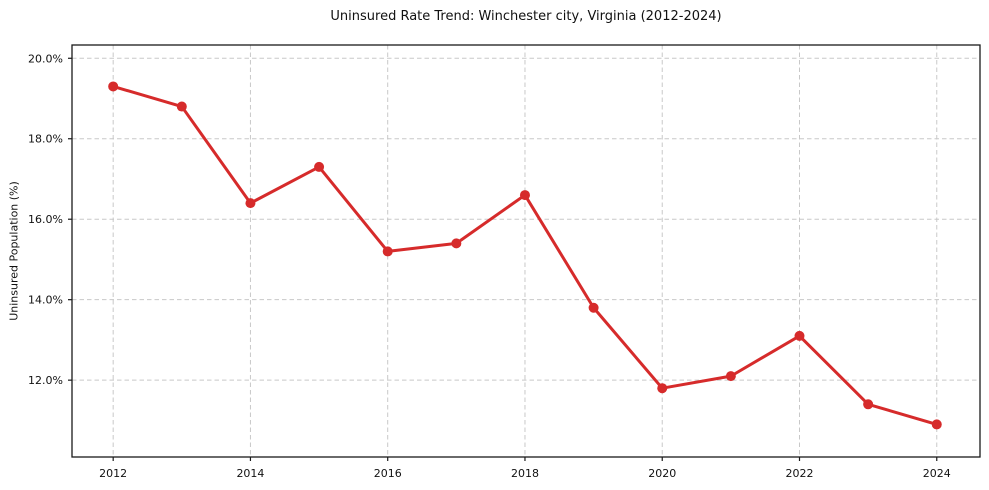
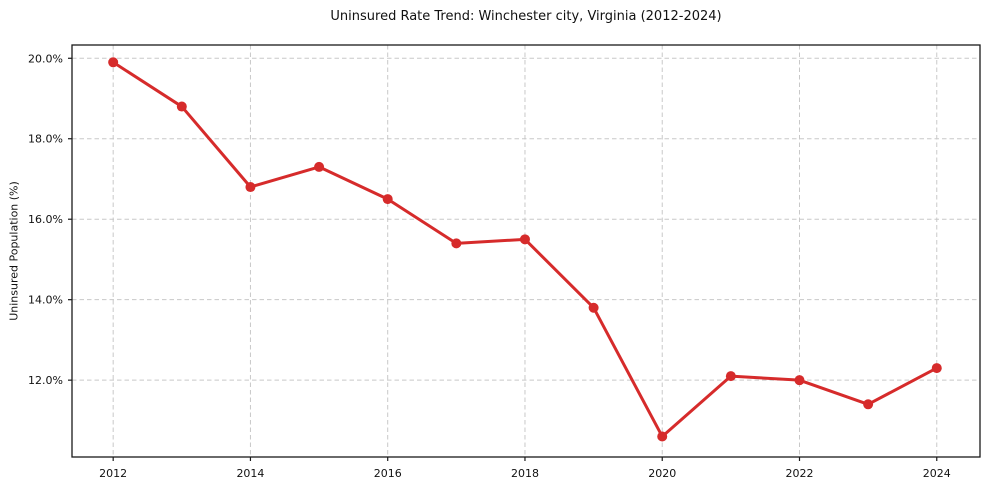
2012: 19.3% -> 19.9%
2014: 16.4% -> 16.8%
2016: 15.2% -> 16.5%
2018: 16.6% -> 15.5%
2020: 11.8% -> 10.6%
2022: 13.1% -> 12.0%
2024: 10.9% -> 12.3%
